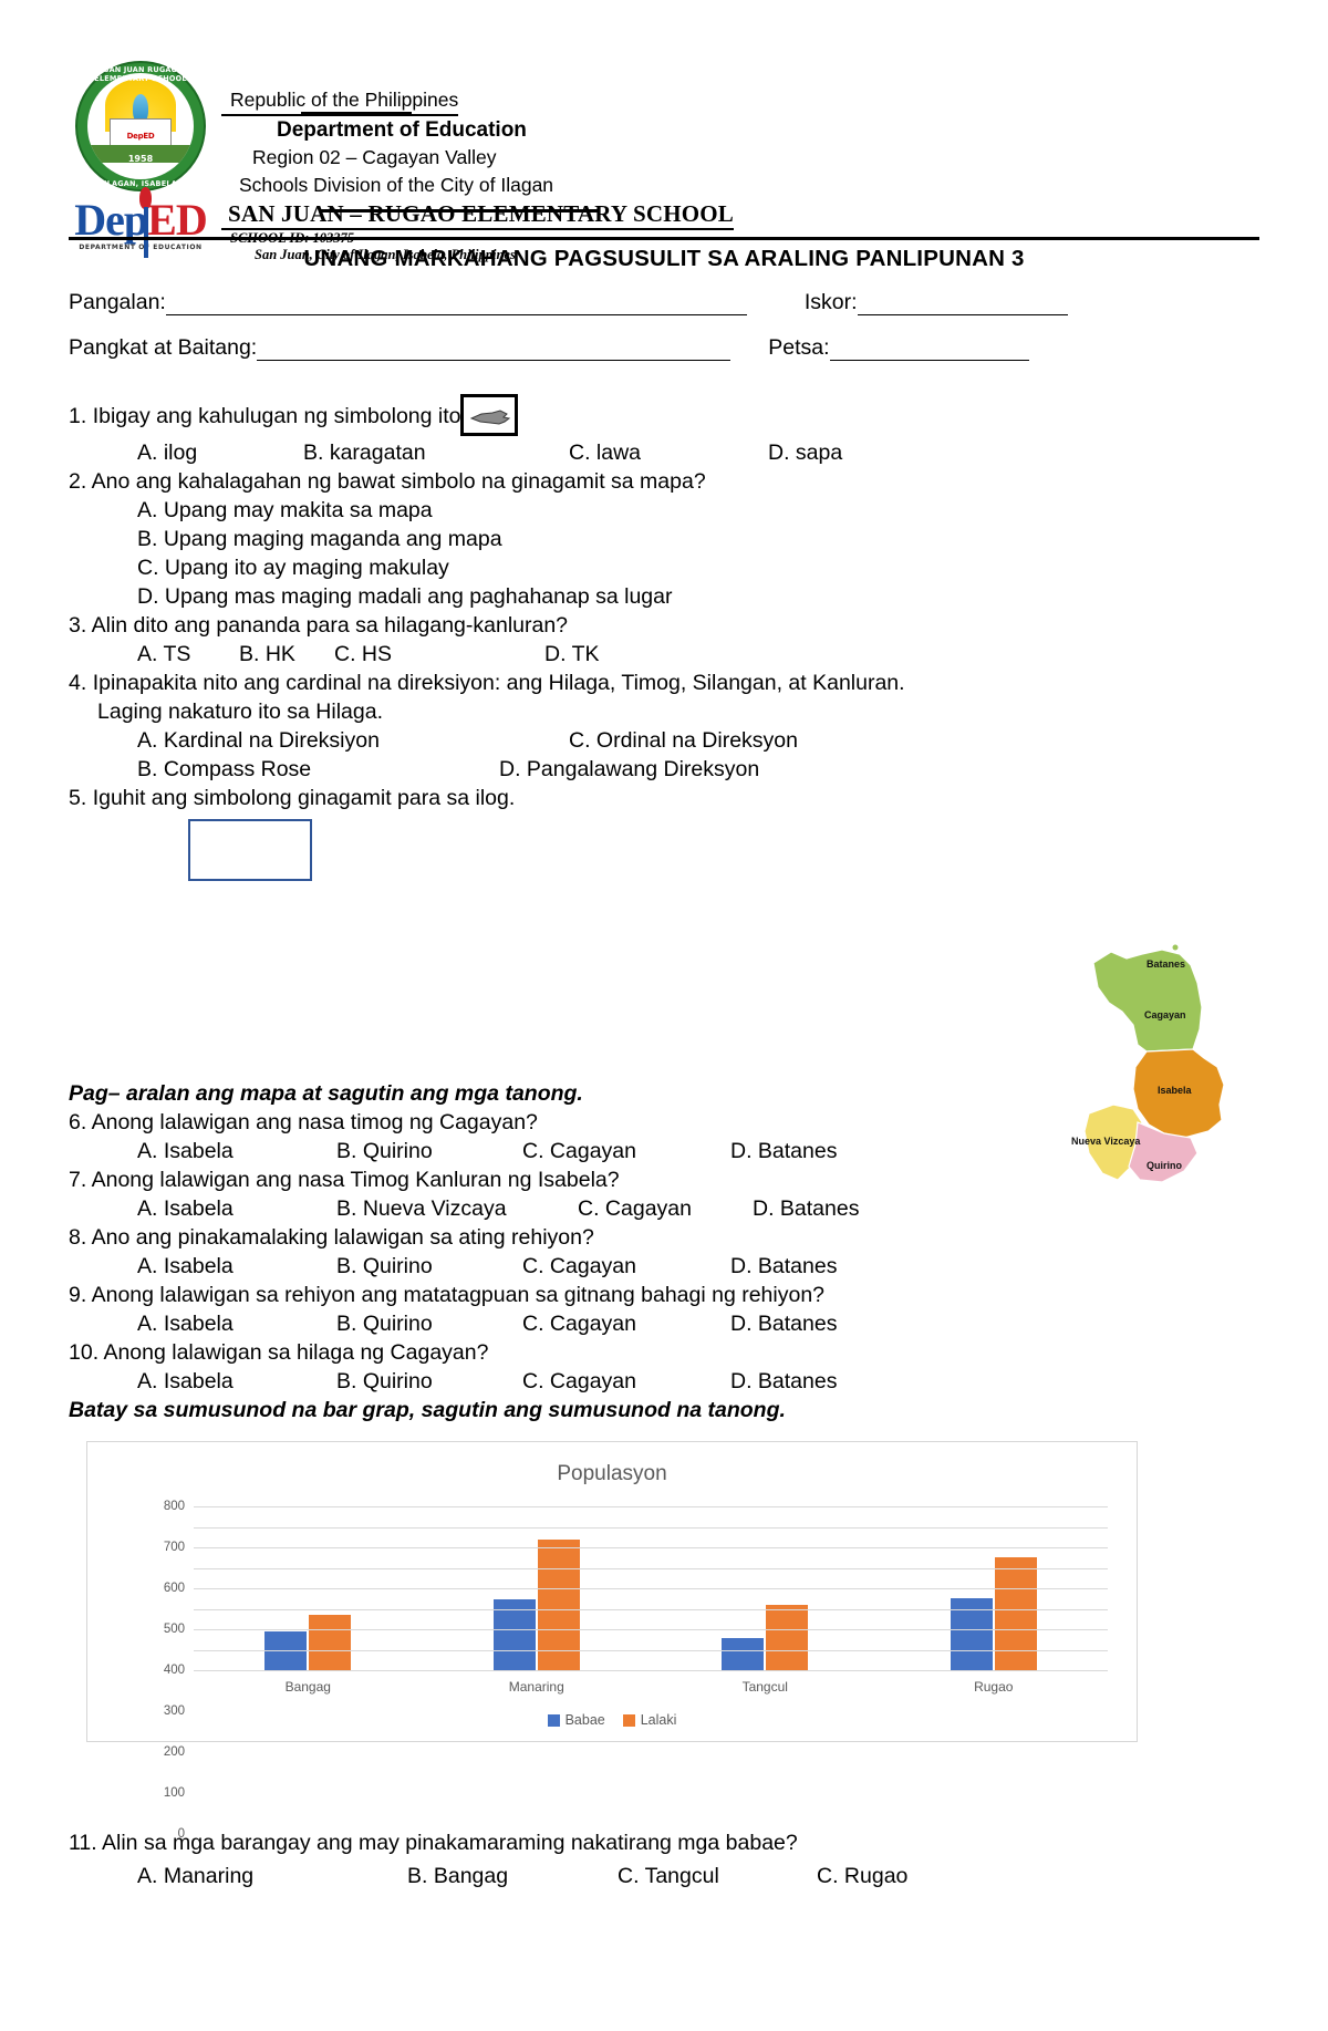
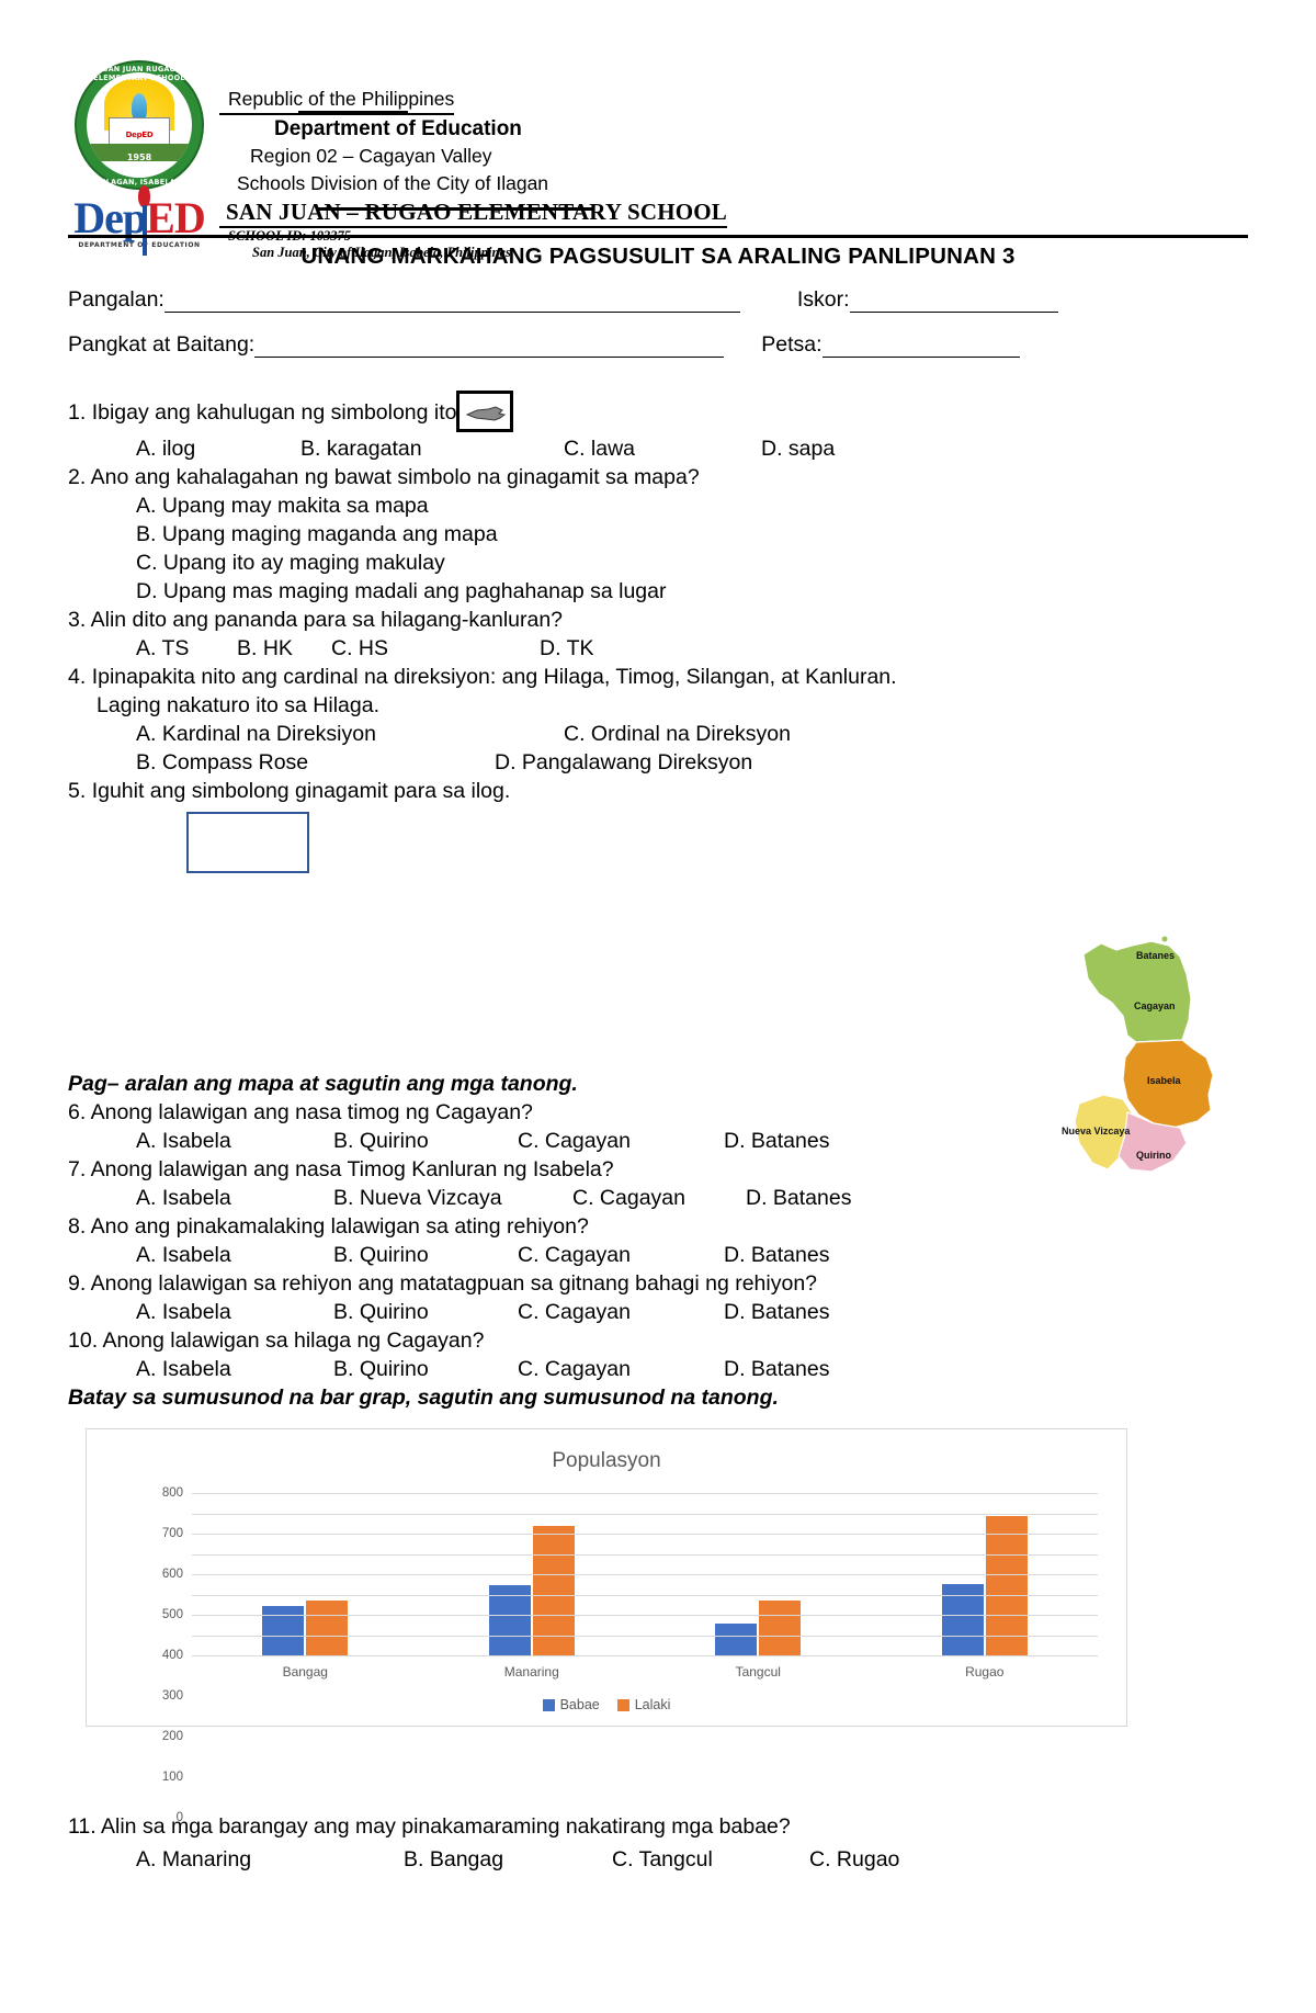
Babae/Bangag: 190 -> 240
Lalaki/Tangcul: 320 -> 270
Lalaki/Rugao: 550 -> 680
